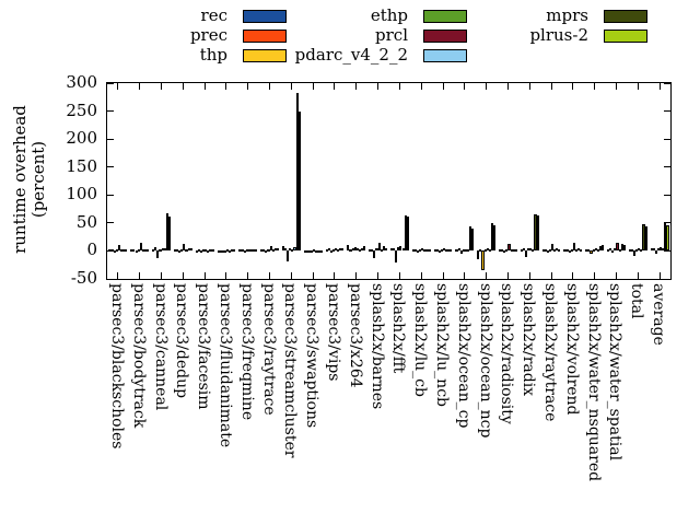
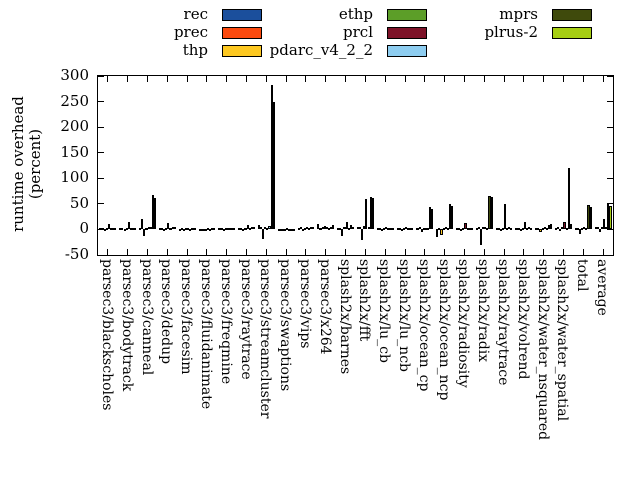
prec/parsec3/canneal: 10 -> 20
prcl/splash2x/fft: 10 -> 60
thp/splash2x/ocean_ncp: -40 -> -10
thp/splash2x/radix: -10 -> -30
prcl/splash2x/raytrace: 10 -> 50
mprs/splash2x/water_spatial: 10 -> 120
prcl/average: 10 -> 20
